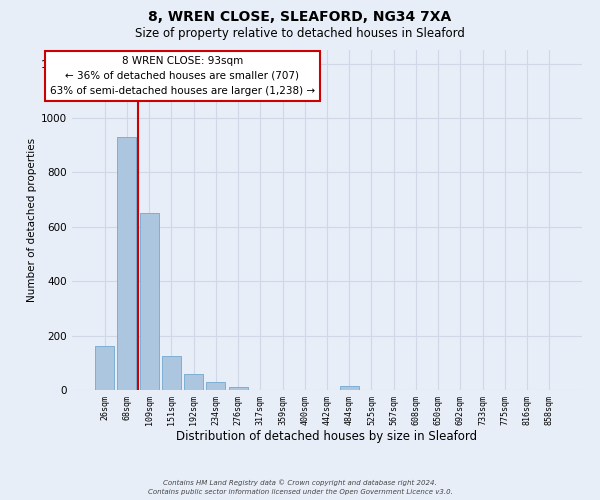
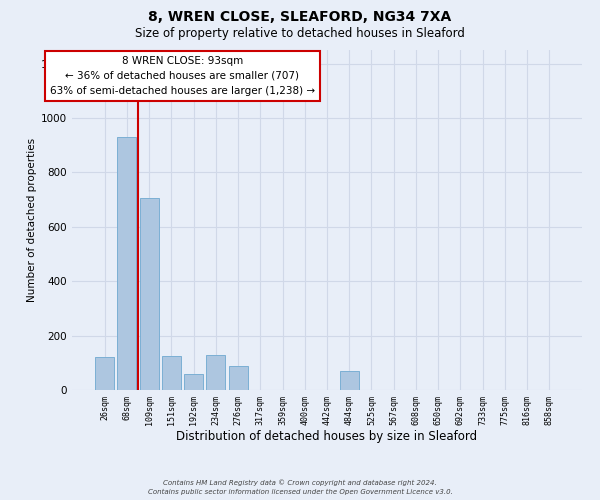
26sqm: 160 -> 120
109sqm: 650 -> 705
234sqm: 28 -> 130
276sqm: 12 -> 90
484sqm: 15 -> 70
